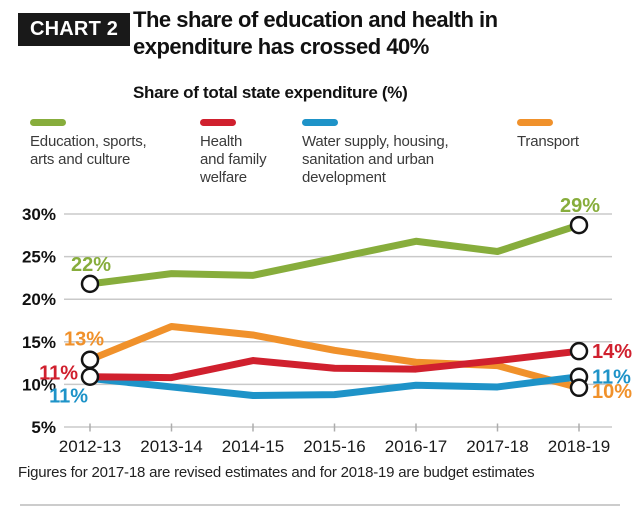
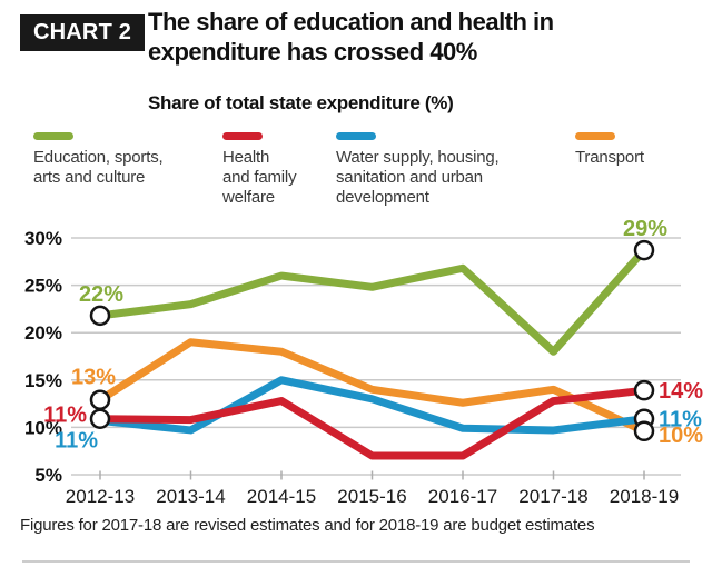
Transport/2013-14: 17% -> 19%
Education, sports, arts and culture/2014-15: 23% -> 26%
Water supply, housing, sanitation and urban development/2014-15: 9% -> 15%
Transport/2014-15: 16% -> 18%
Health and family welfare/2015-16: 12% -> 7%
Water supply, housing, sanitation and urban development/2015-16: 9% -> 13%
Health and family welfare/2016-17: 12% -> 7%
Education, sports, arts and culture/2017-18: 26% -> 18%
Transport/2017-18: 12% -> 14%
